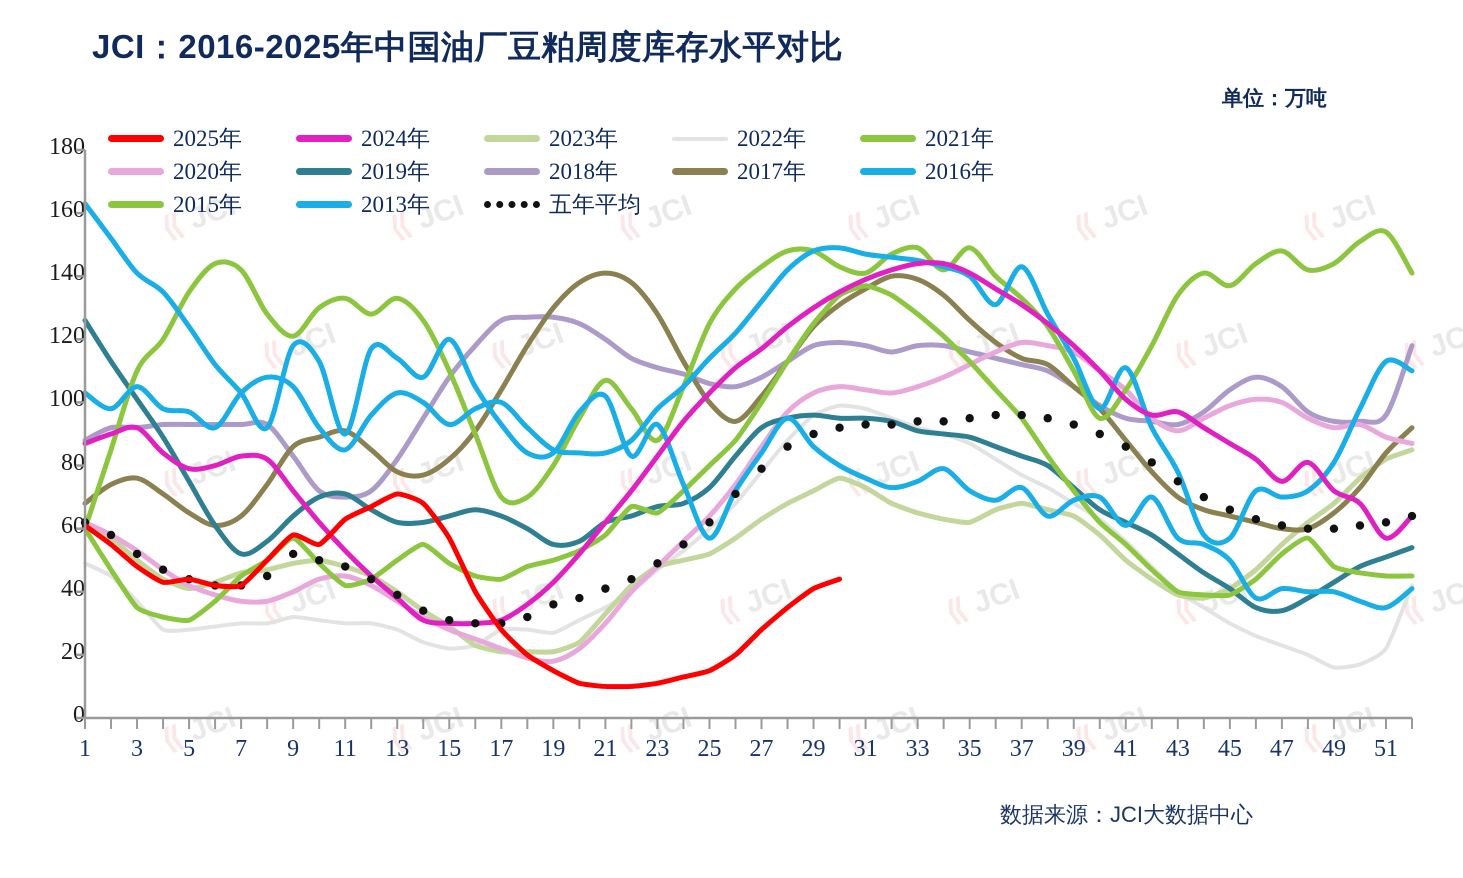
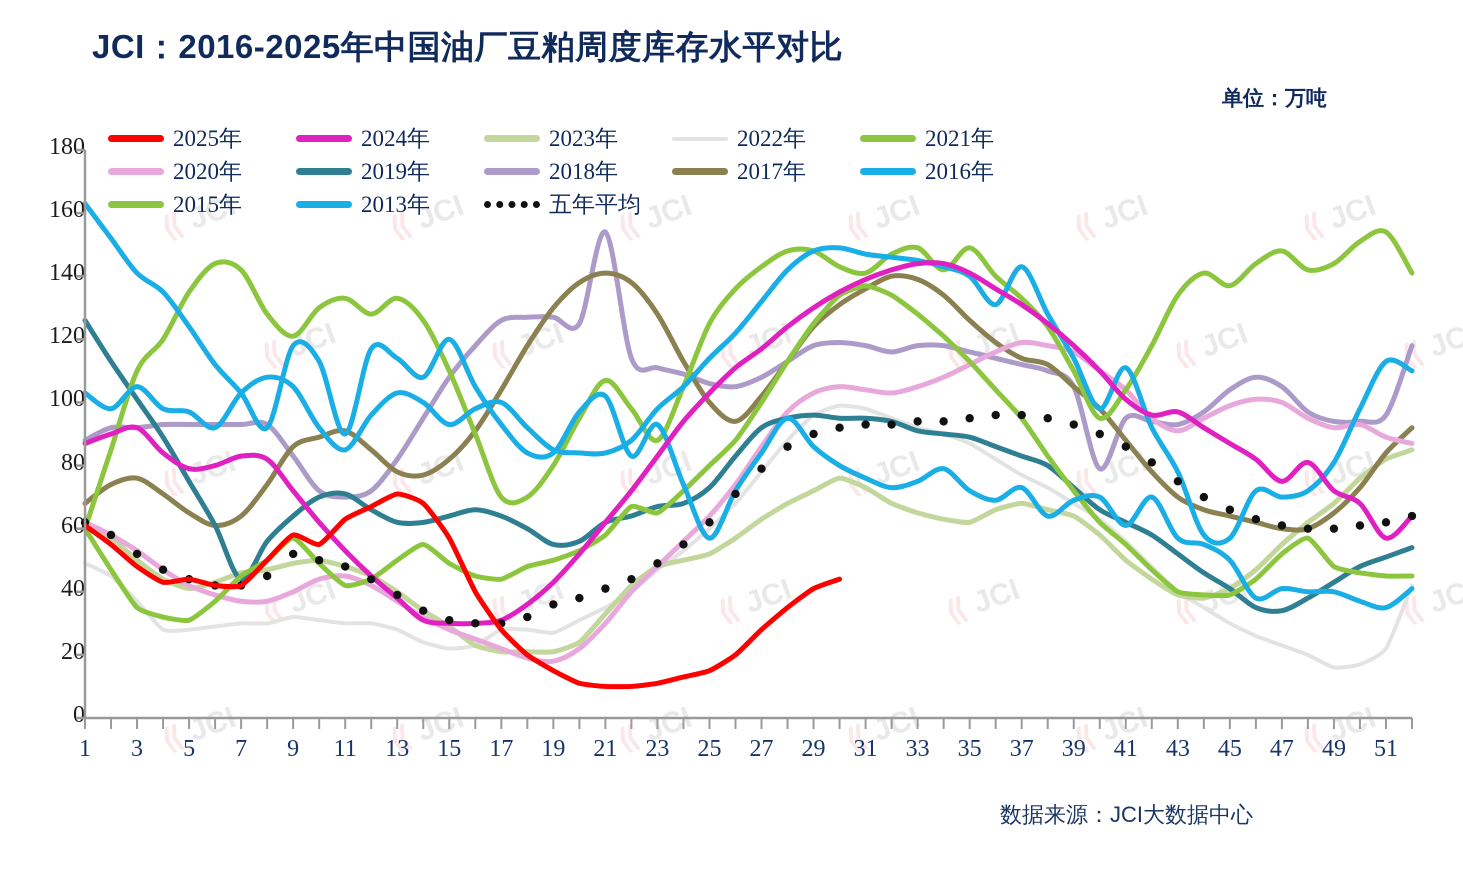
2019年/7: 52 -> 44
2018年/21: 120 -> 154
2018年/40: 99 -> 79
